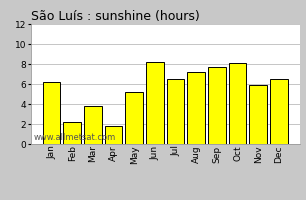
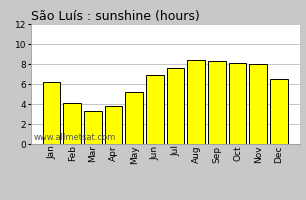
Feb: 2.2 -> 4.1
Mar: 3.8 -> 3.3
Apr: 1.8 -> 3.8
Jun: 8.2 -> 6.9
Jul: 6.5 -> 7.6
Aug: 7.2 -> 8.4
Sep: 7.7 -> 8.3
Nov: 5.9 -> 8.0
